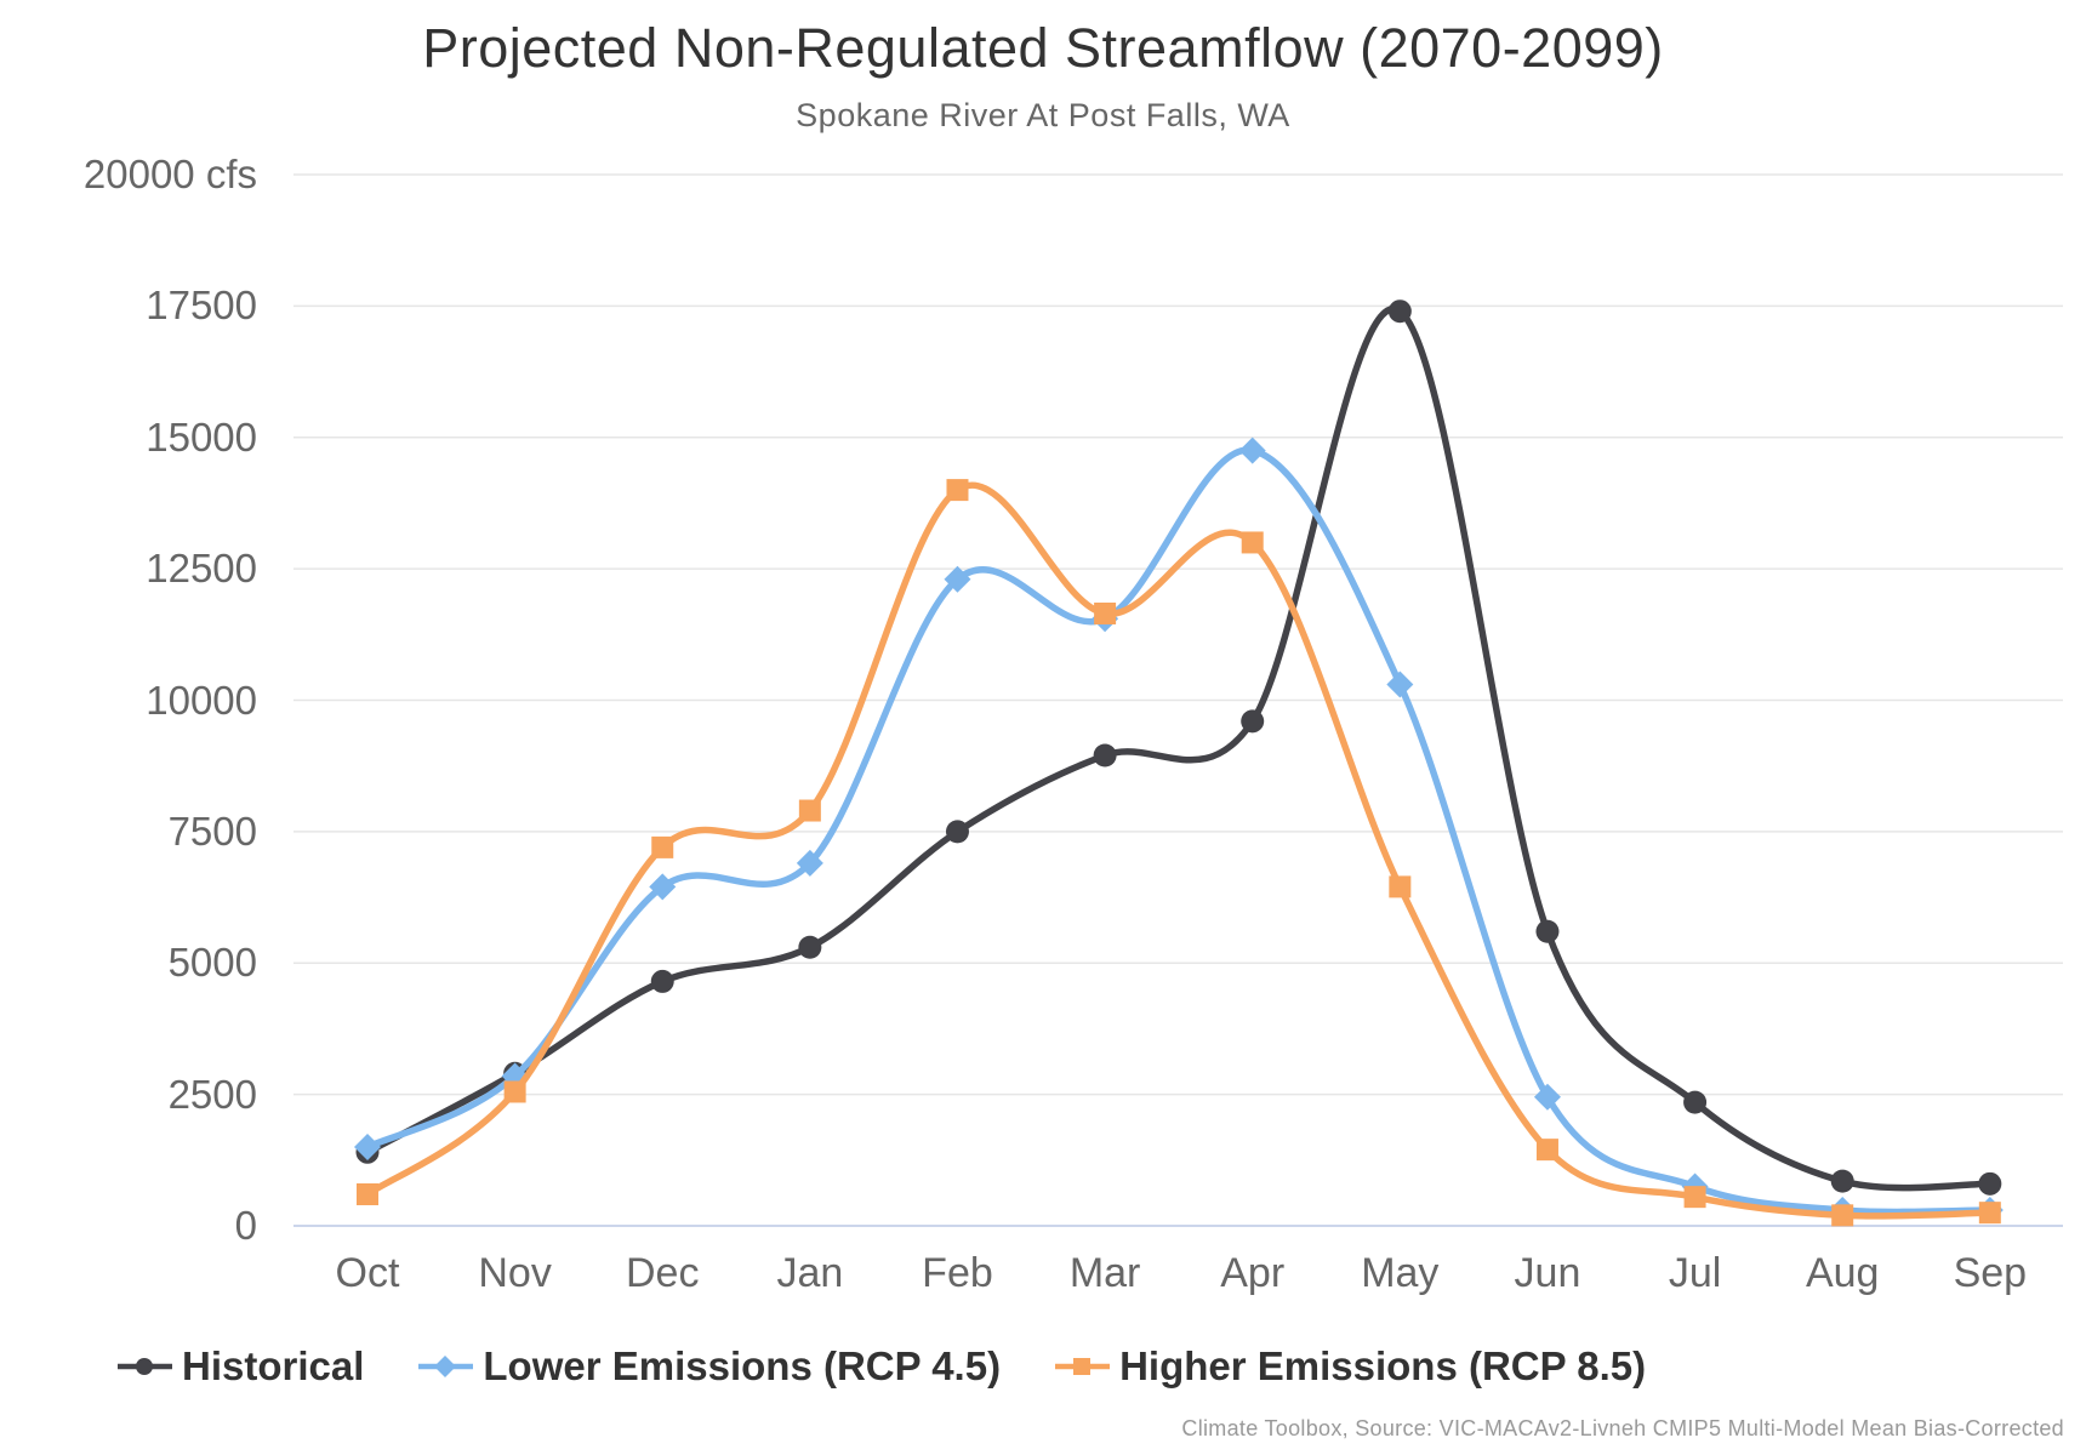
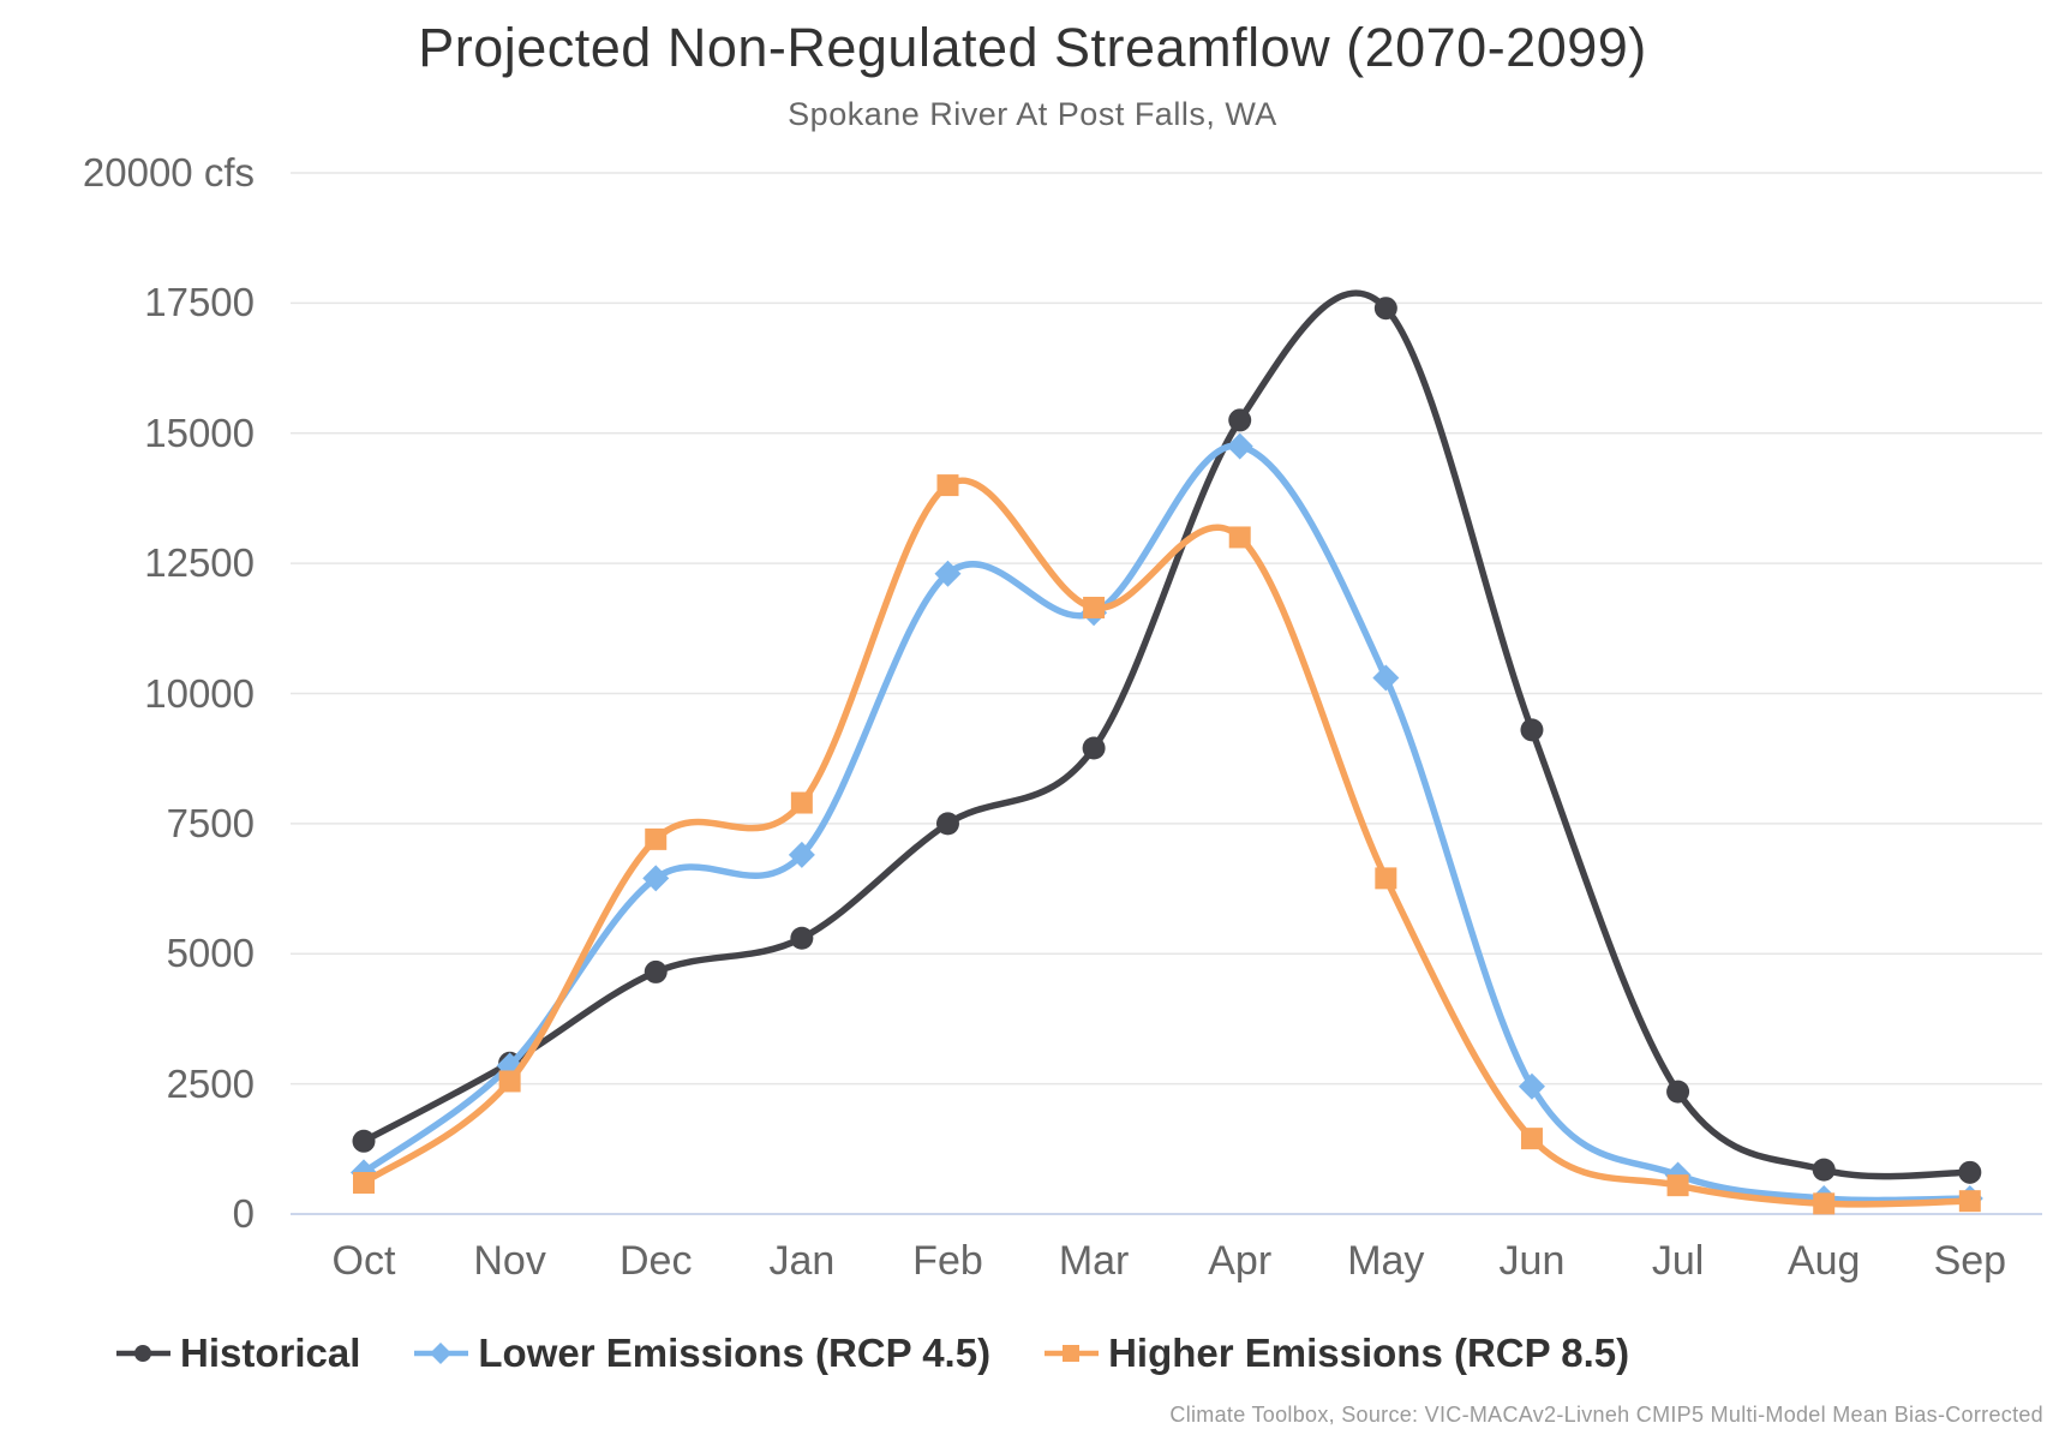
Lower Emissions (RCP 4.5)/Oct: 1500 -> 800
Historical/Apr: 9600 -> 15200
Historical/Jun: 5600 -> 9300
